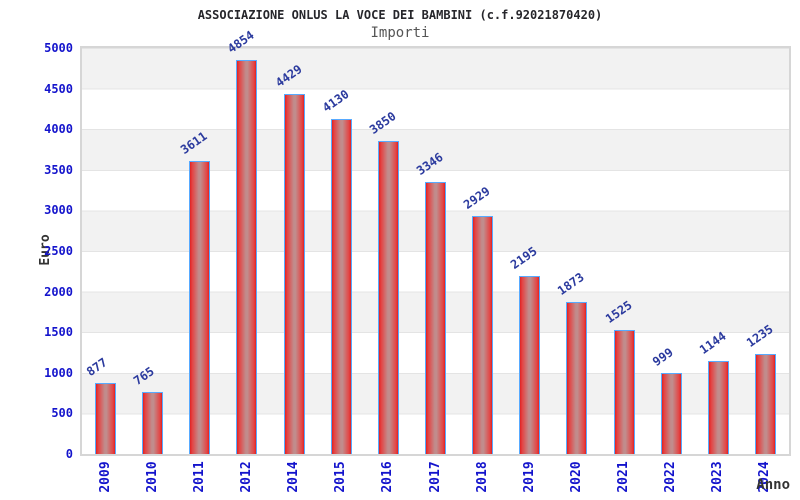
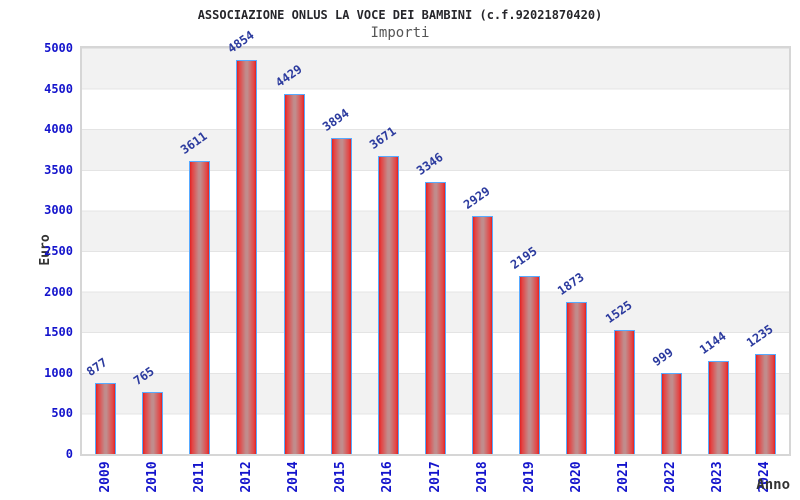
2015: 4130 -> 3894
2016: 3850 -> 3671
